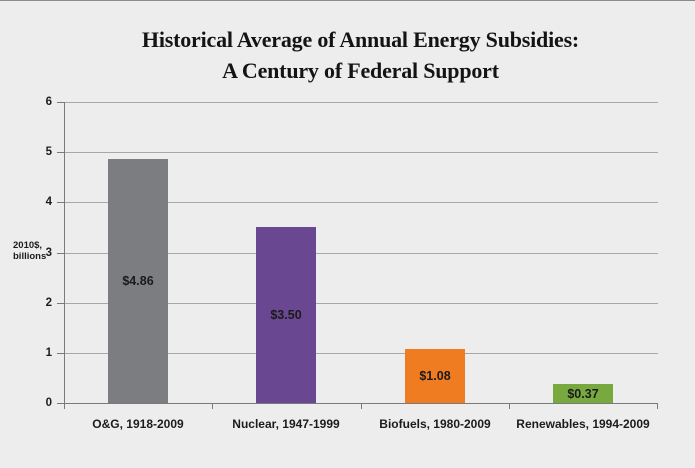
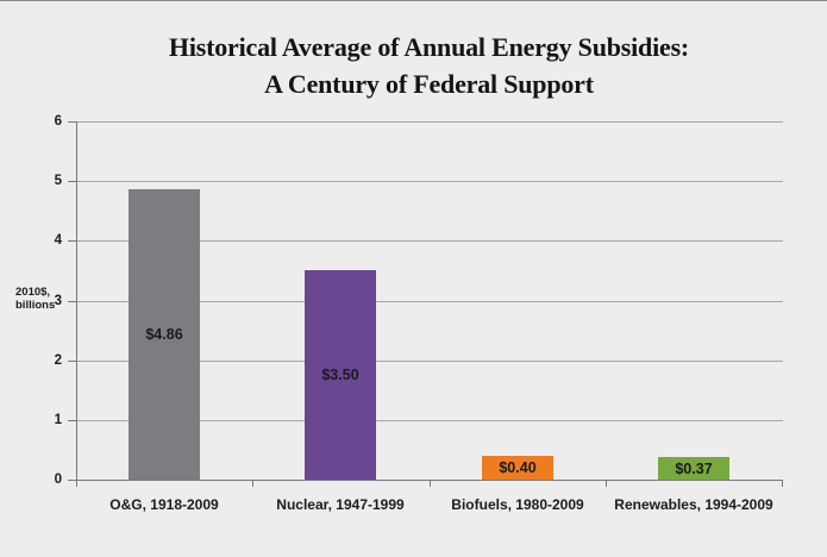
Biofuels, 1980-2009: $1.08 -> $0.40
